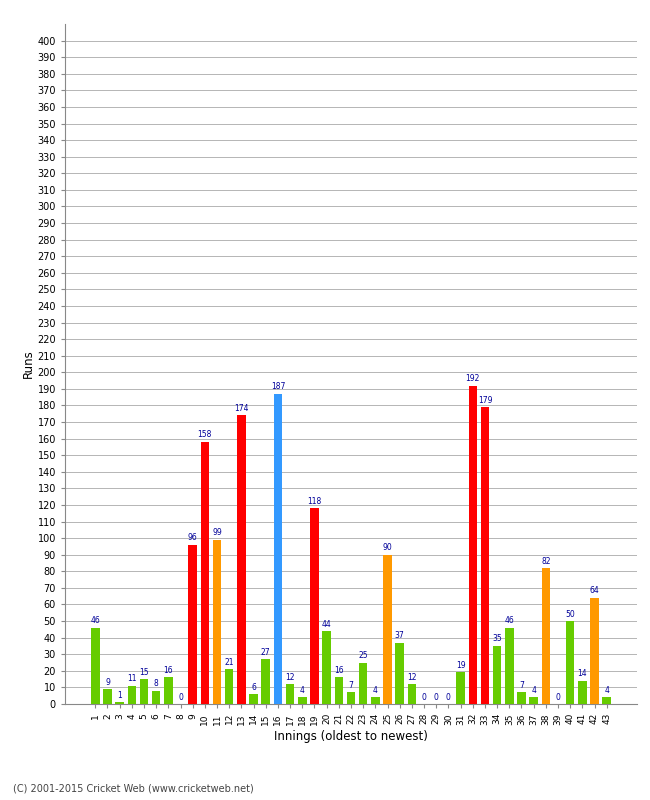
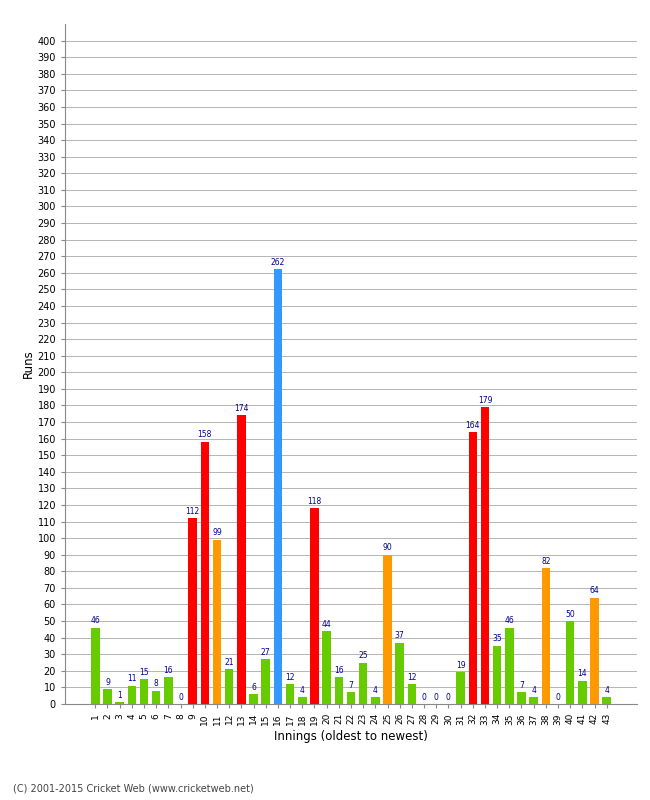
9: 96 -> 112
16: 187 -> 262
32: 192 -> 164
